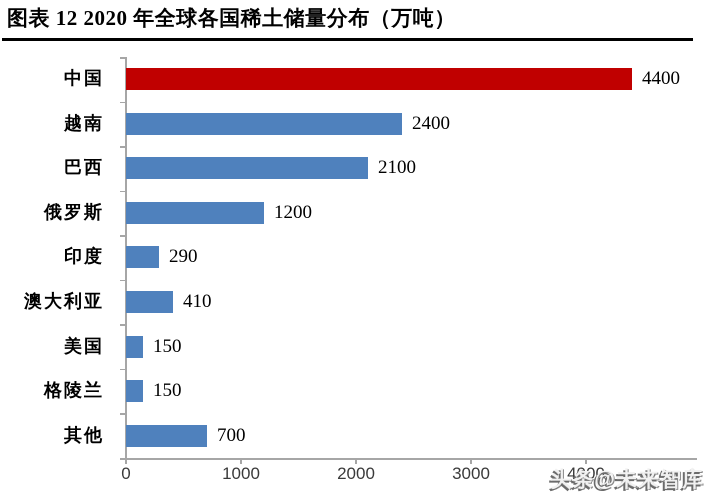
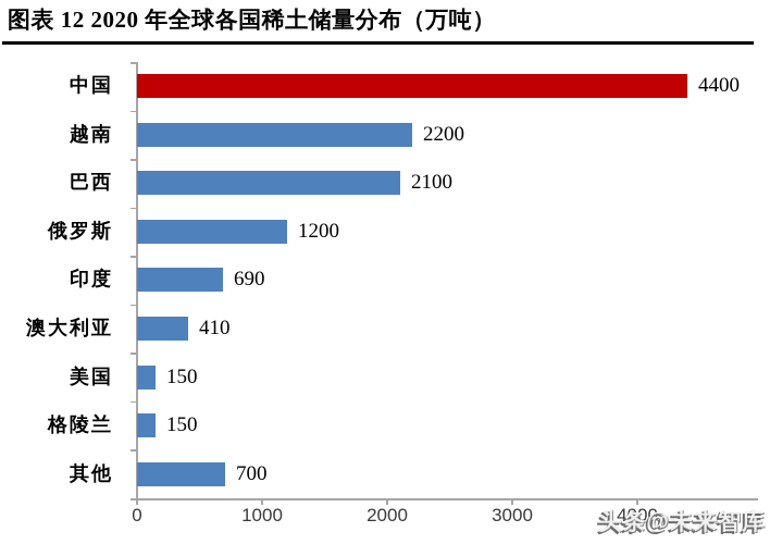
越南: 2400 -> 2200
印度: 290 -> 690
